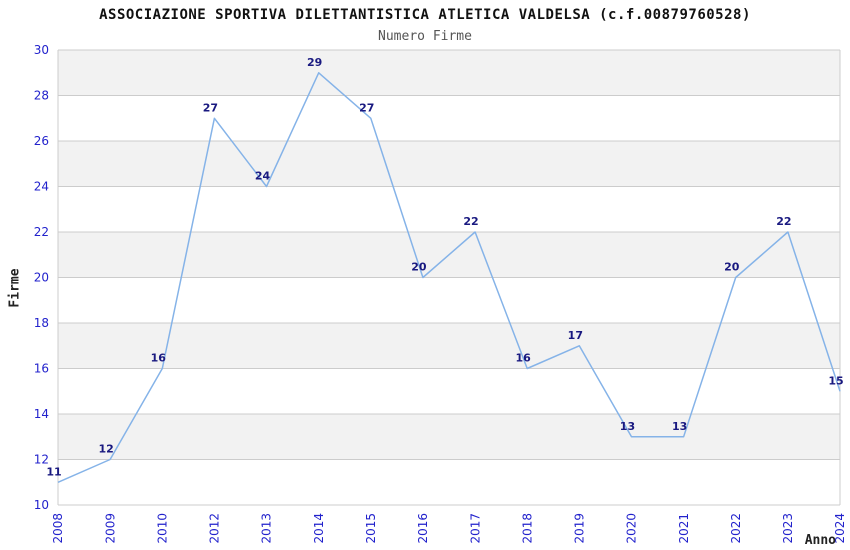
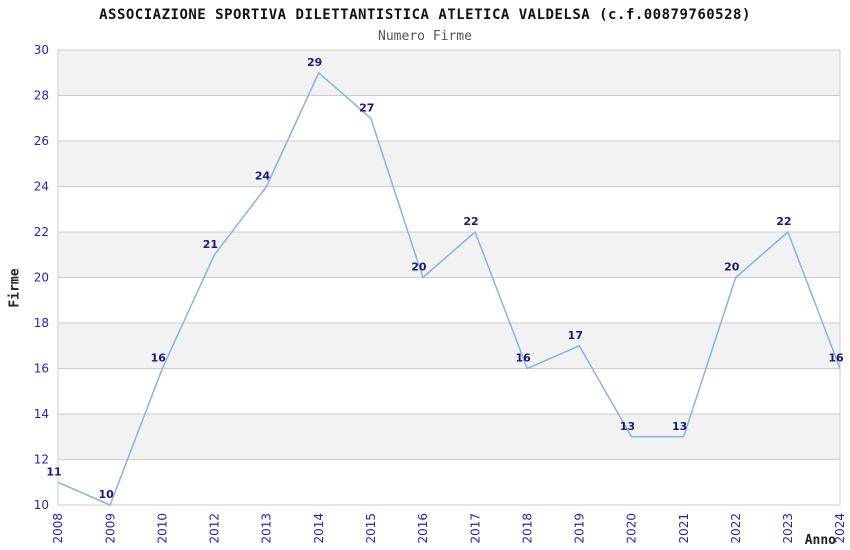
2009: 12 -> 10
2012: 27 -> 21
2024: 15 -> 16
